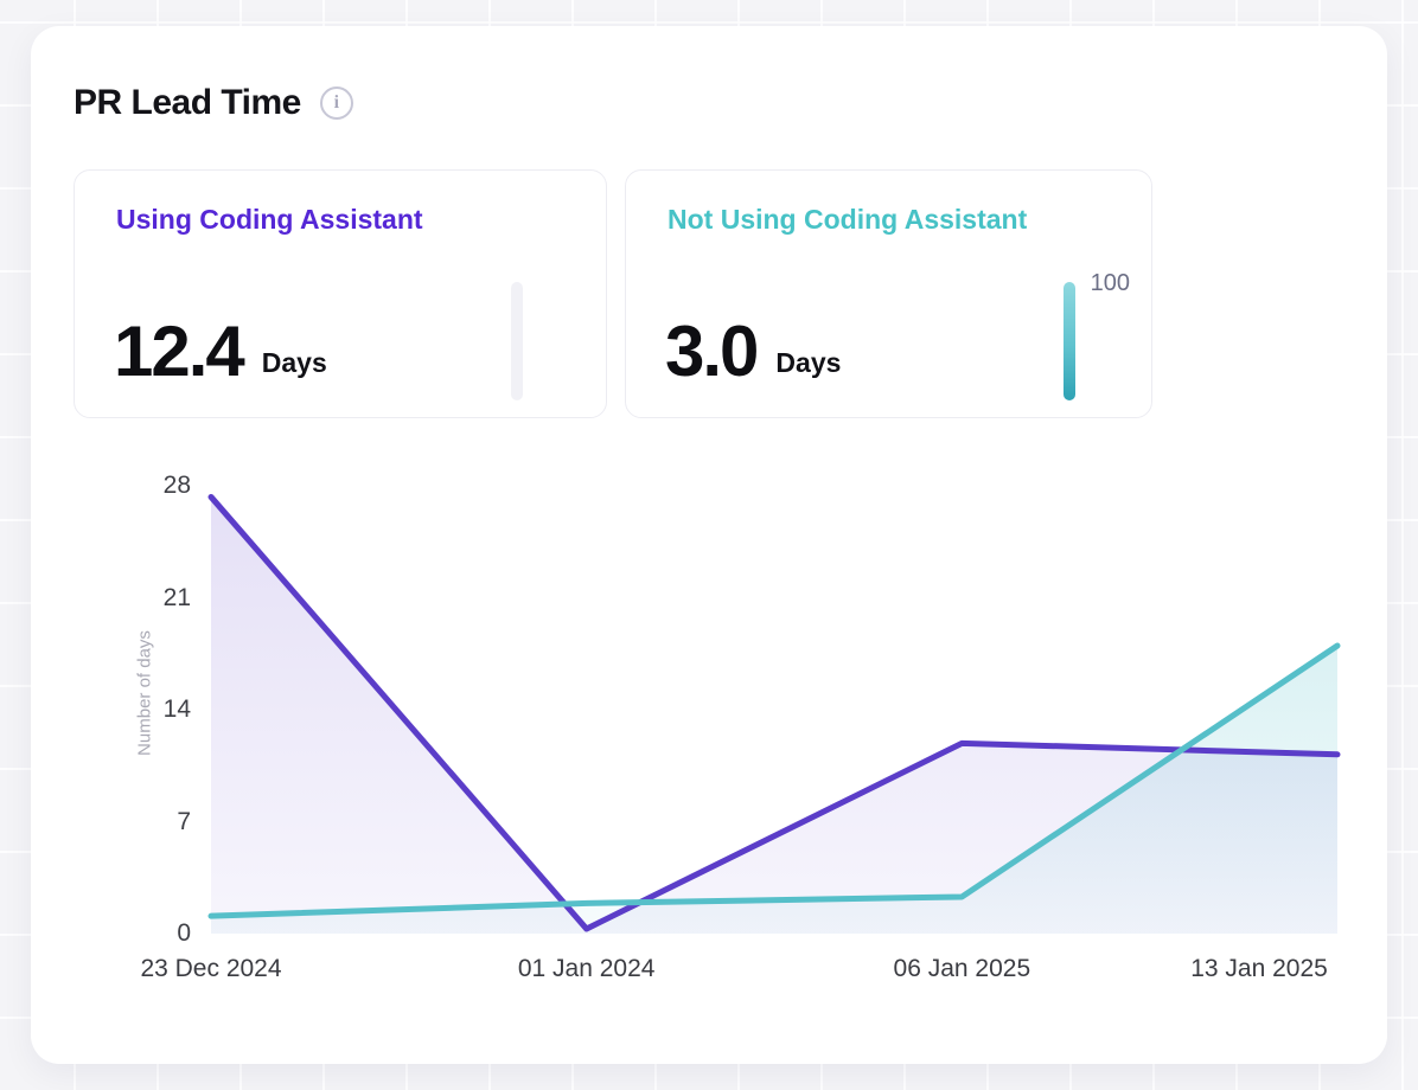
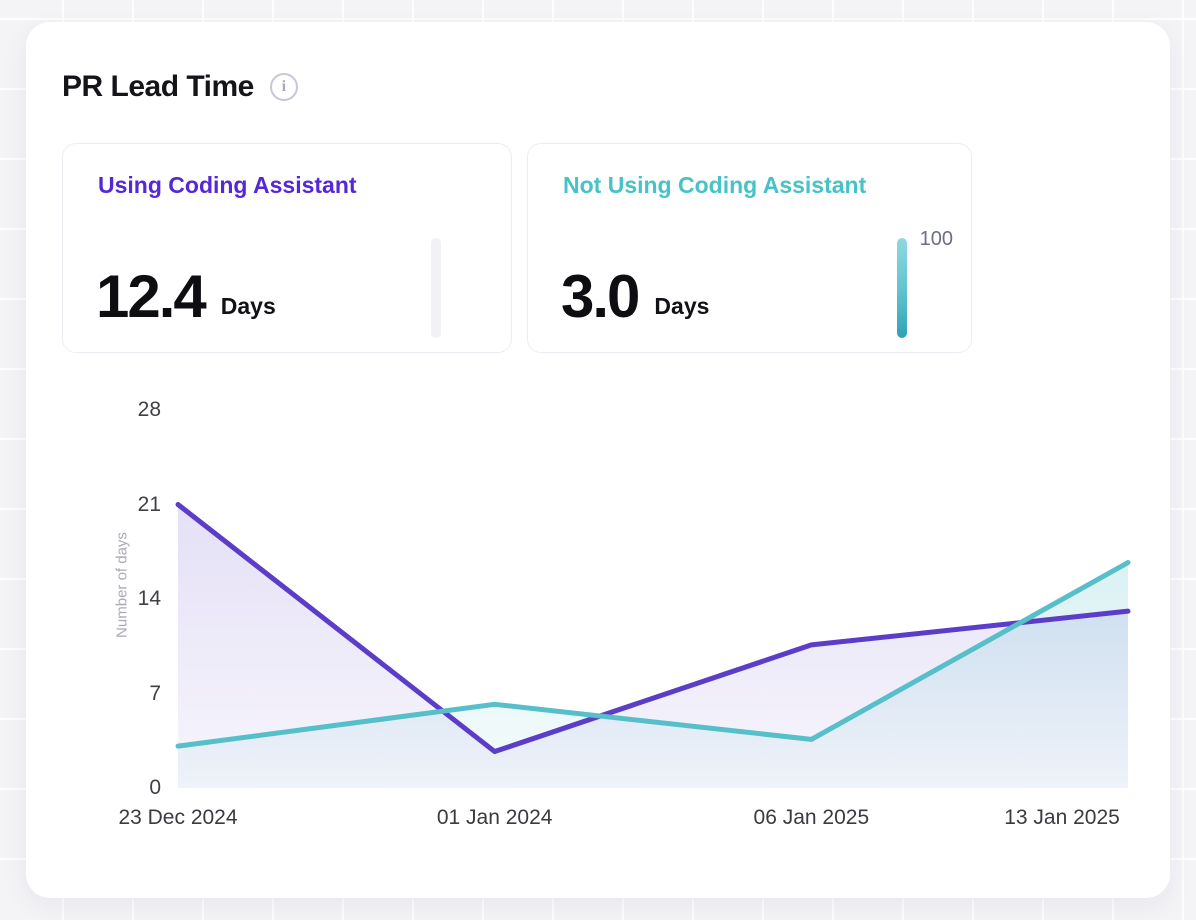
Using Coding Assistant/23 Dec 2024: 27.3 -> 21.0
Not Using Coding Assistant/23 Dec 2024: 1.1 -> 3.1
Using Coding Assistant/01 Jan 2024: 0.3 -> 2.7
Not Using Coding Assistant/01 Jan 2024: 1.9 -> 6.2
Using Coding Assistant/06 Jan 2025: 11.9 -> 10.6
Not Using Coding Assistant/06 Jan 2025: 2.3 -> 3.6
Using Coding Assistant/13 Jan 2025: 11.2 -> 13.1
Not Using Coding Assistant/13 Jan 2025: 18.0 -> 16.7
